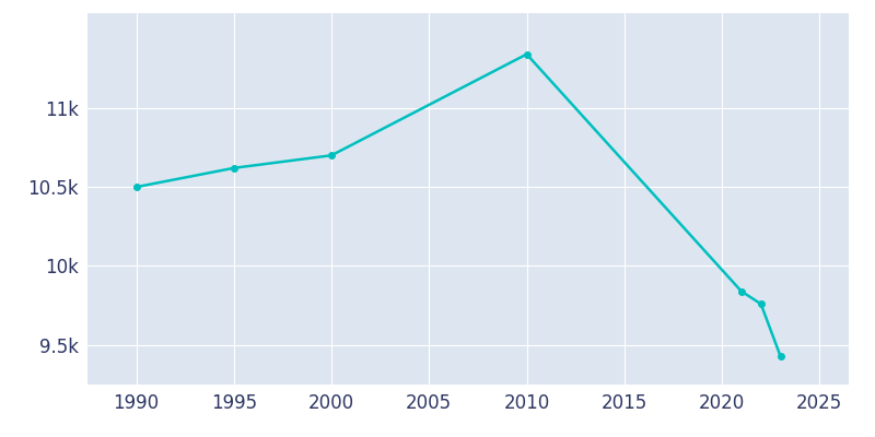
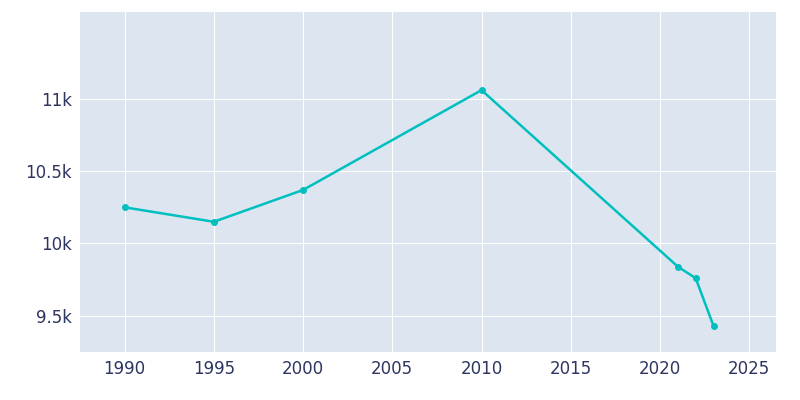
1990: 10.50k -> 10.25k
1995: 10.62k -> 10.15k
2000: 10.70k -> 10.37k
2010: 11.34k -> 11.06k
